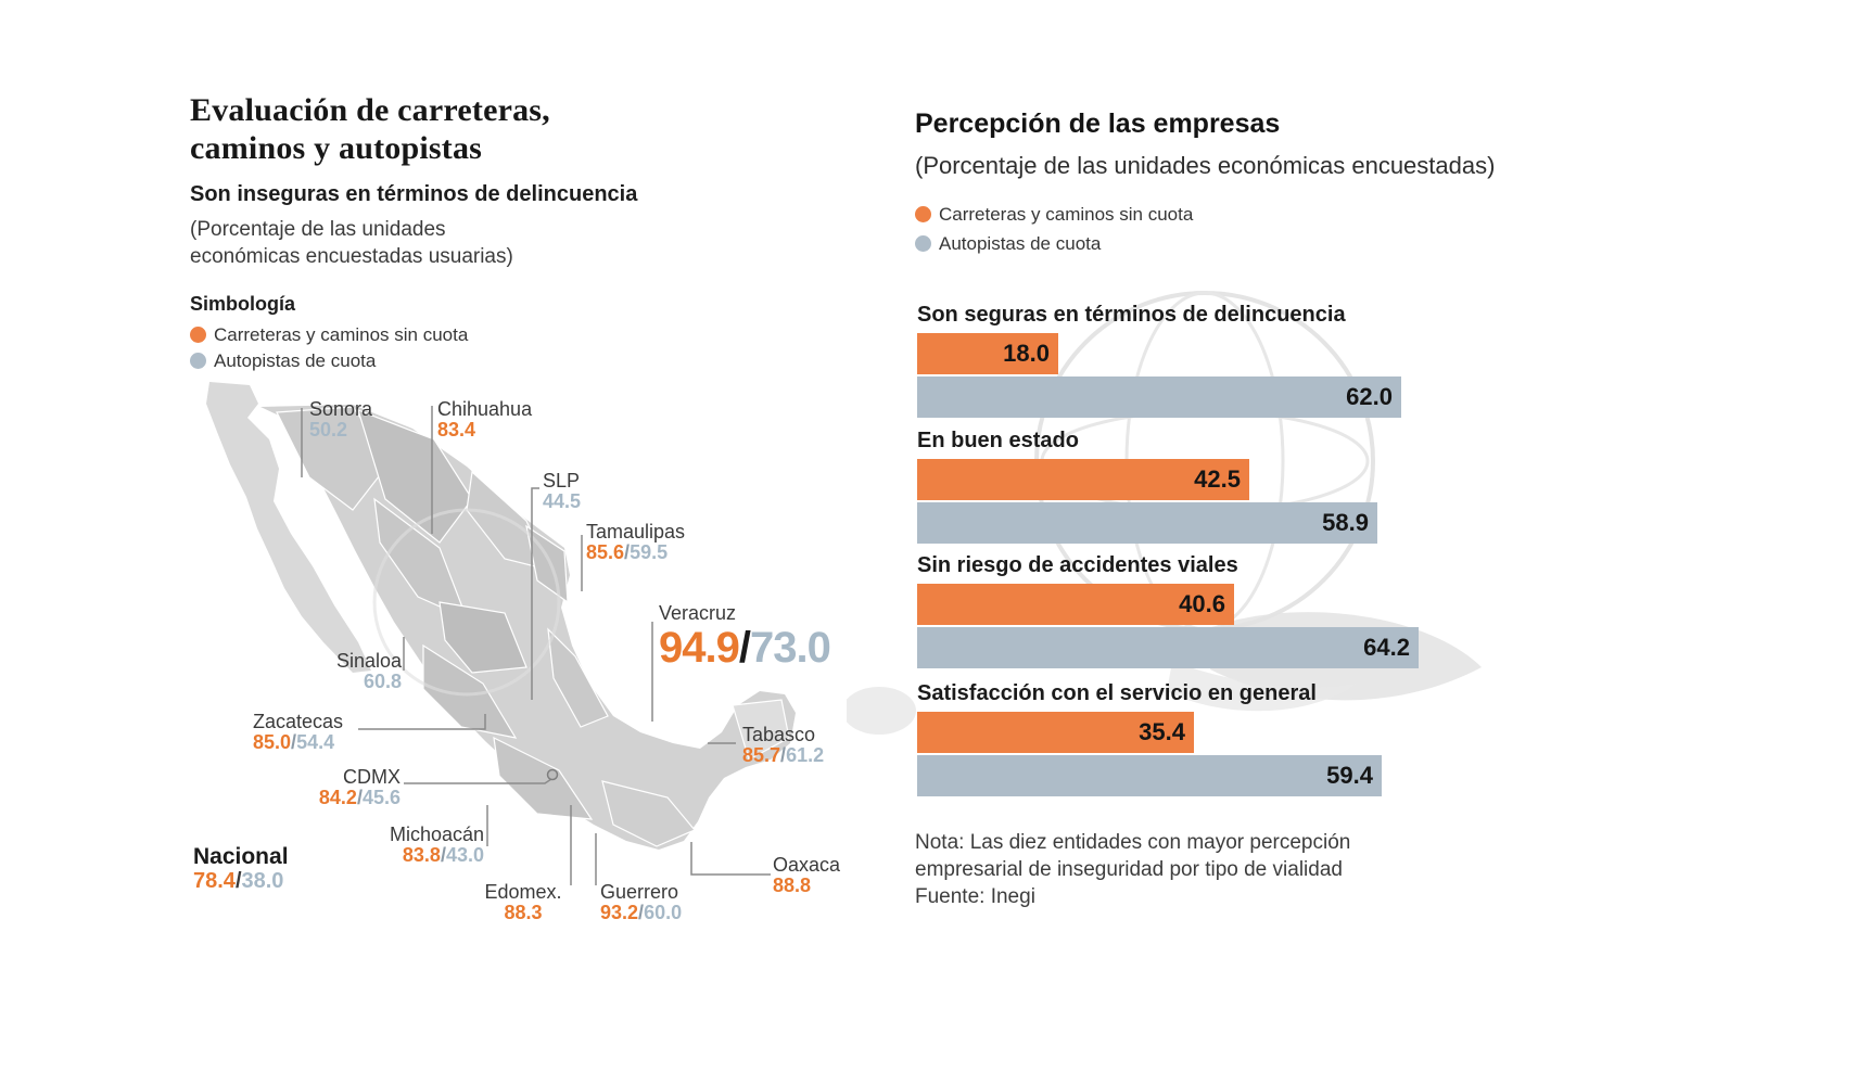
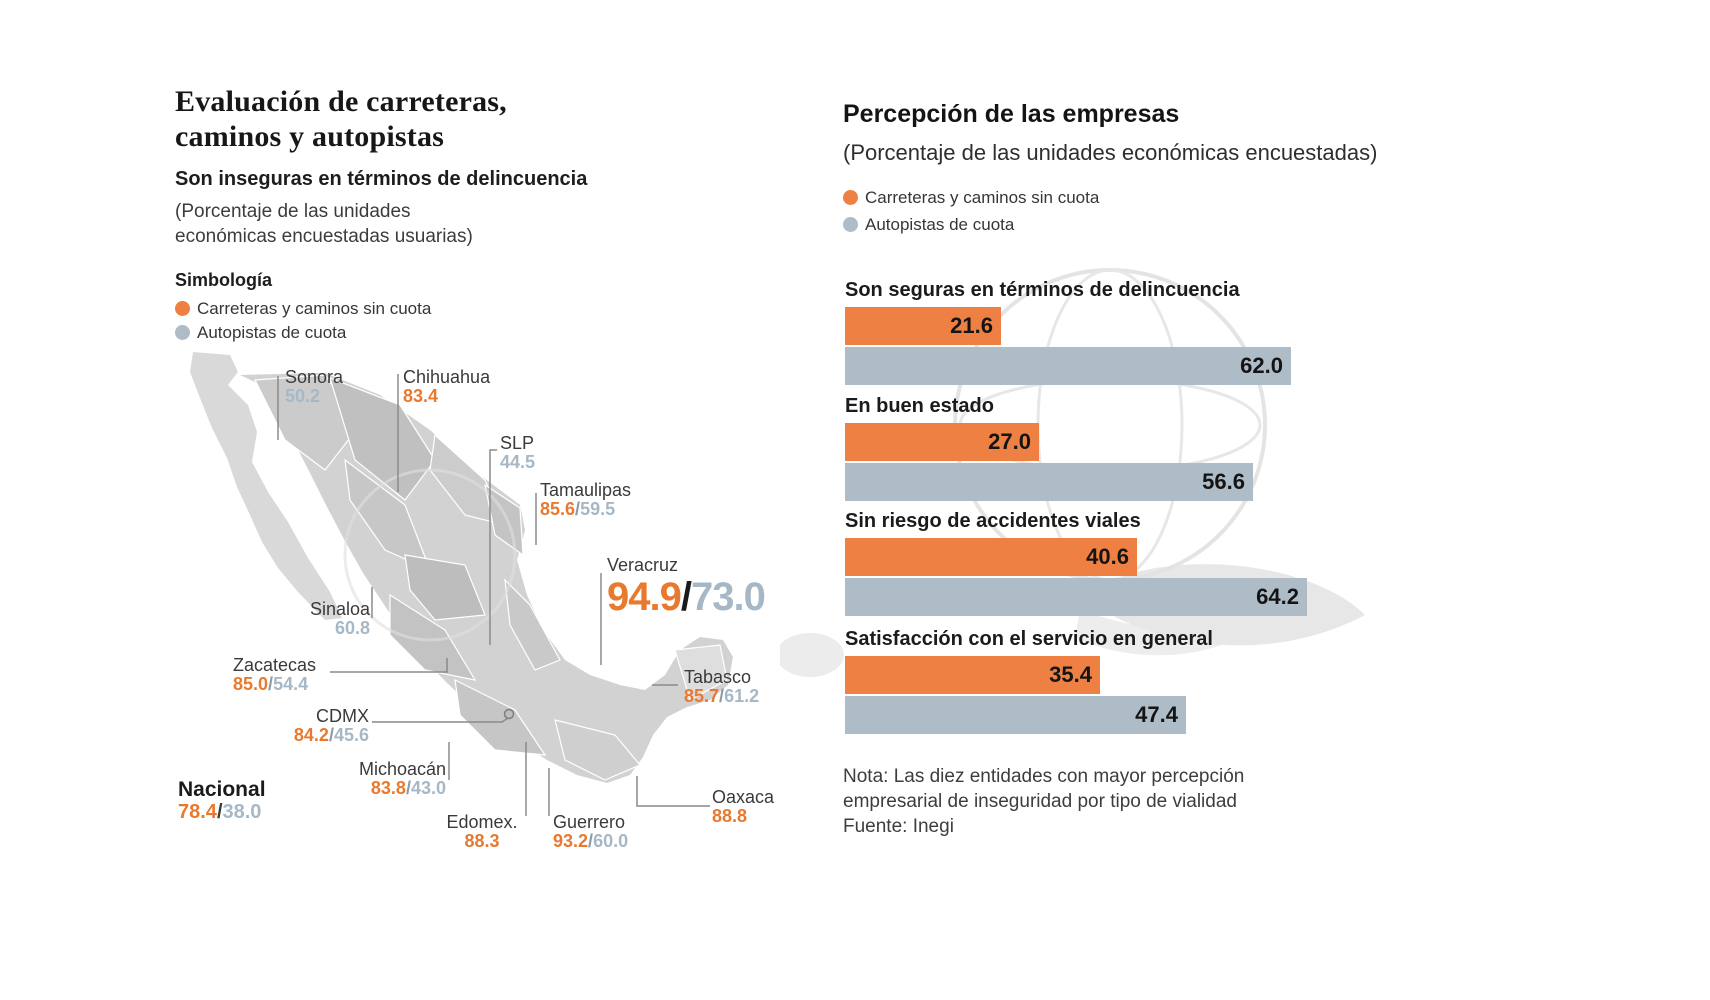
Percepción de las empresas/Carreteras y caminos sin cuota/Son seguras en términos de delincuencia: 18.0 -> 21.6
Percepción de las empresas/Carreteras y caminos sin cuota/En buen estado: 42.5 -> 27.0
Percepción de las empresas/Autopistas de cuota/En buen estado: 58.9 -> 56.6
Percepción de las empresas/Autopistas de cuota/Satisfacción con el servicio en general: 59.4 -> 47.4
